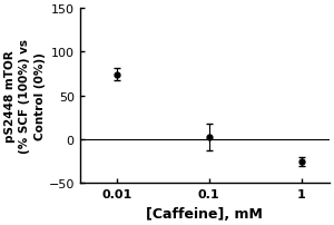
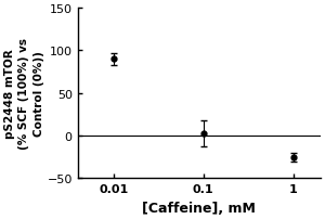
0.01: 74 -> 90
